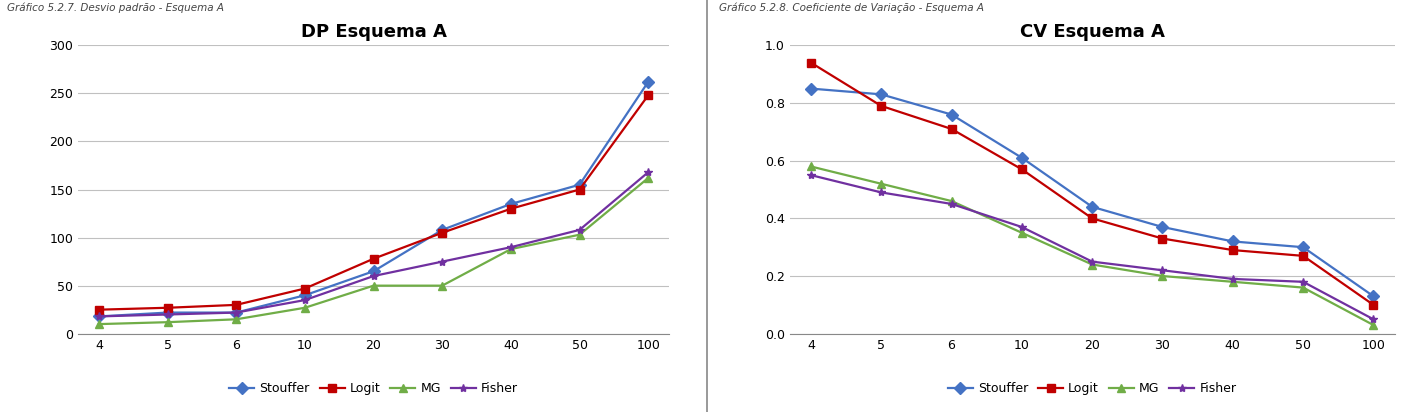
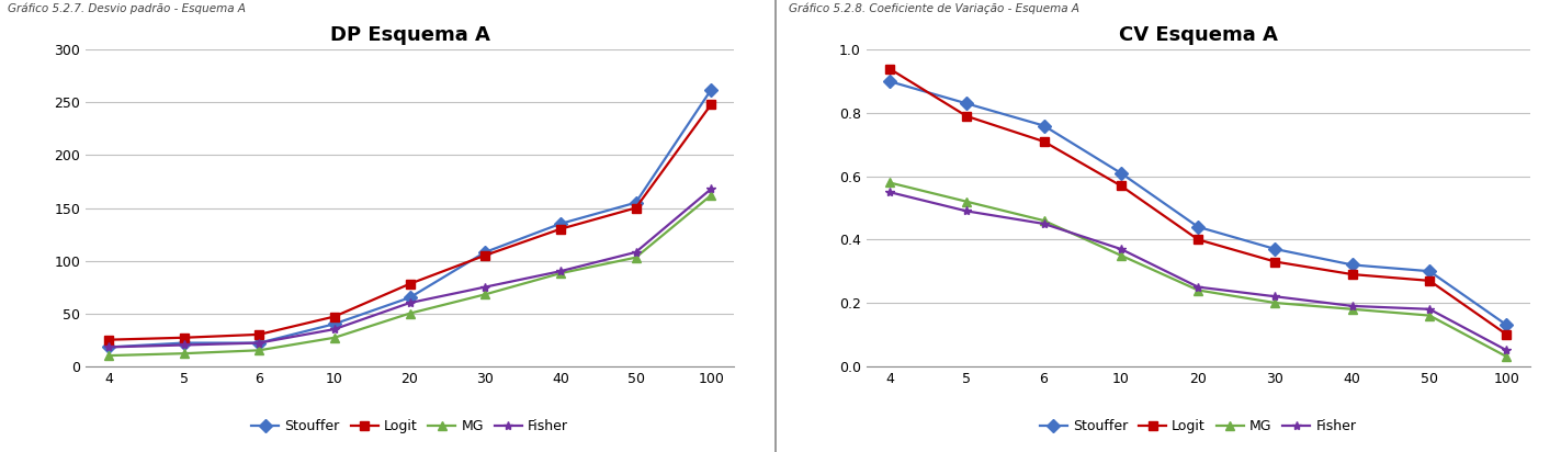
DP Esquema A/MG/30: 50 -> 68
CV Esquema A/Stouffer/4: 0.85 -> 0.90
